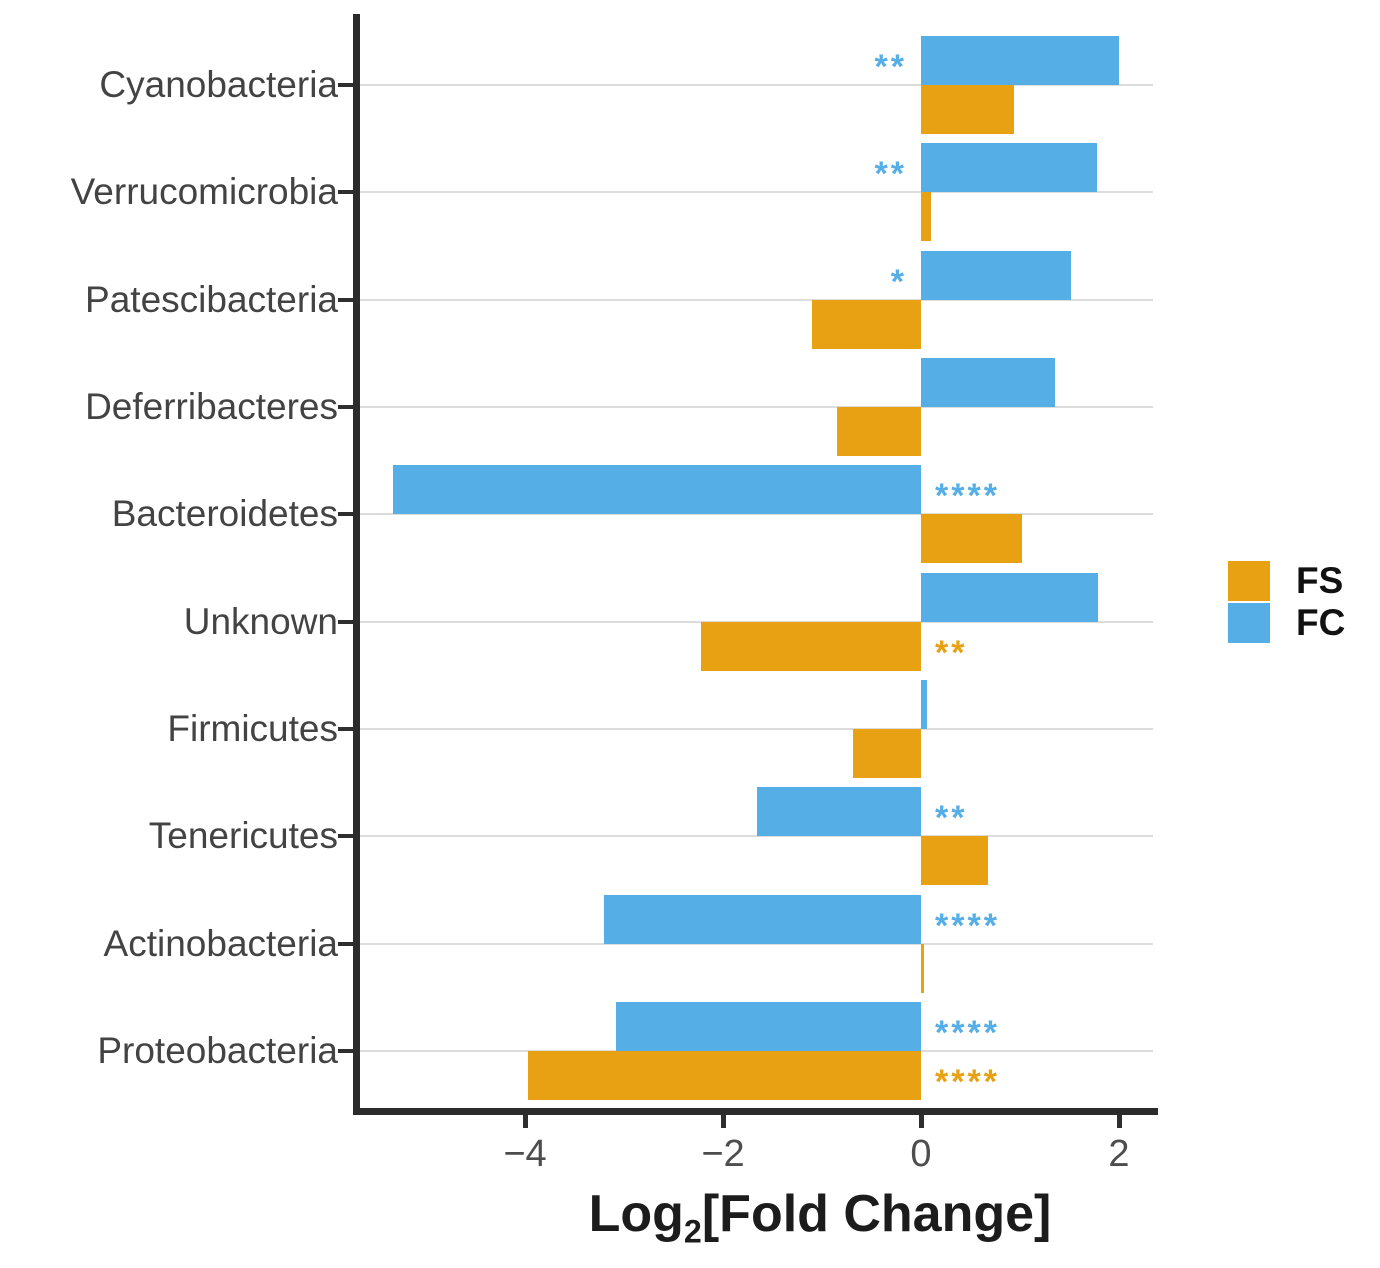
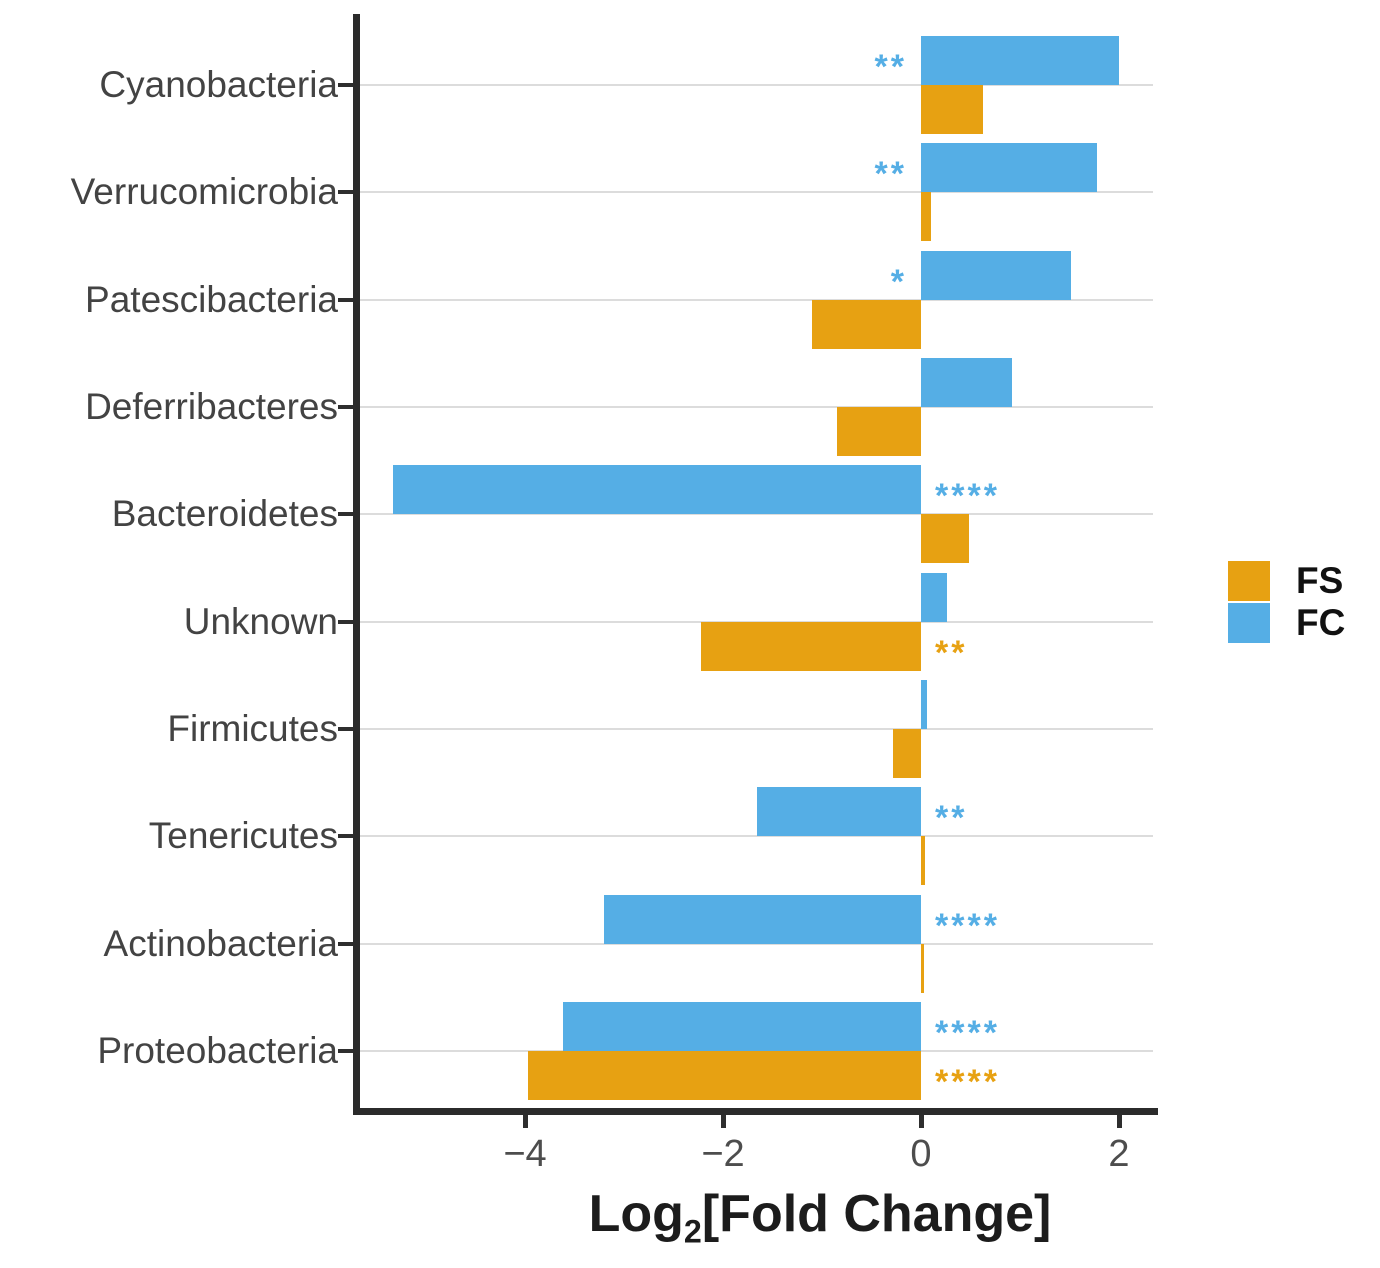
FS/Cyanobacteria: 0.94 -> 0.63
FC/Deferribacteres: 1.35 -> 0.92
FS/Bacteroidetes: 1.02 -> 0.48
FC/Unknown: 1.79 -> 0.26
FS/Firmicutes: -0.69 -> -0.28
FS/Tenericutes: 0.68 -> 0.04
FC/Proteobacteria: -3.08 -> -3.62
